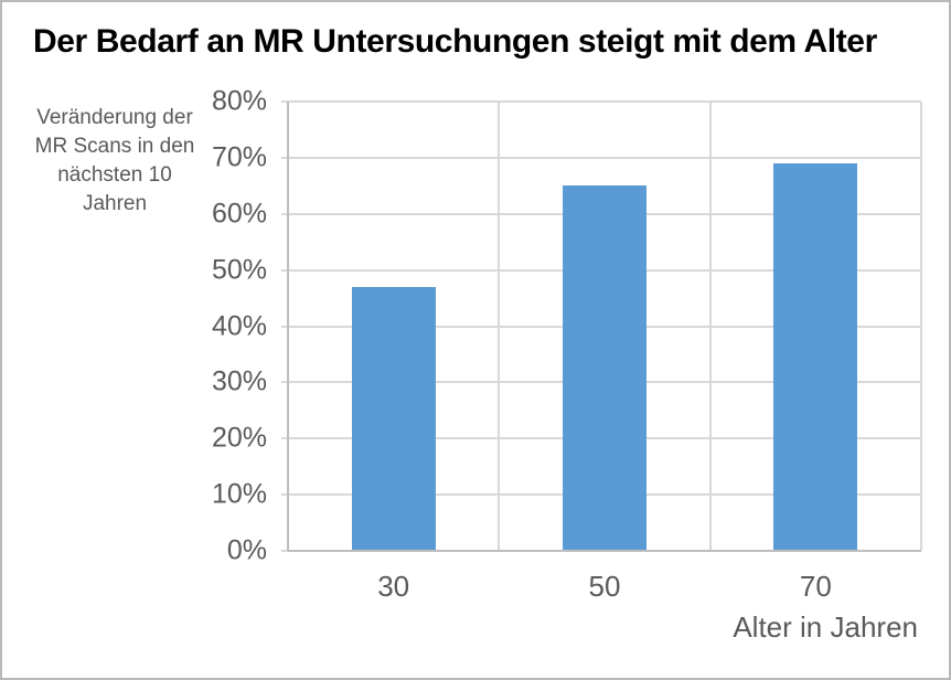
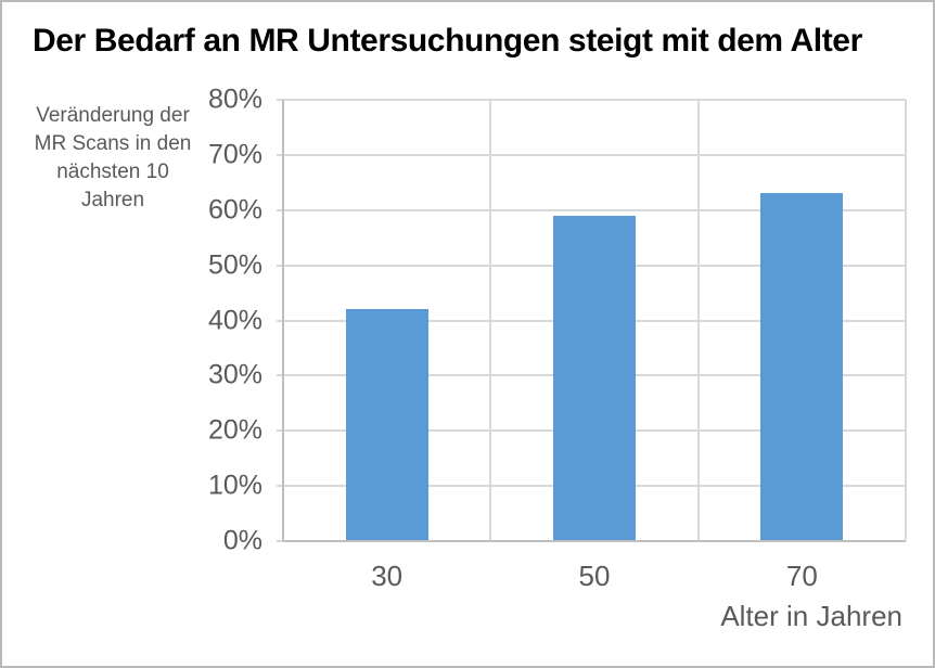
30: 47% -> 42%
50: 65% -> 59%
70: 69% -> 63%
